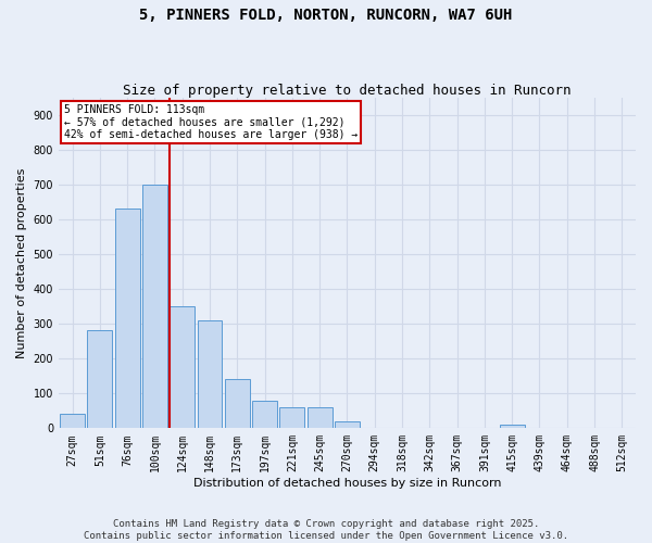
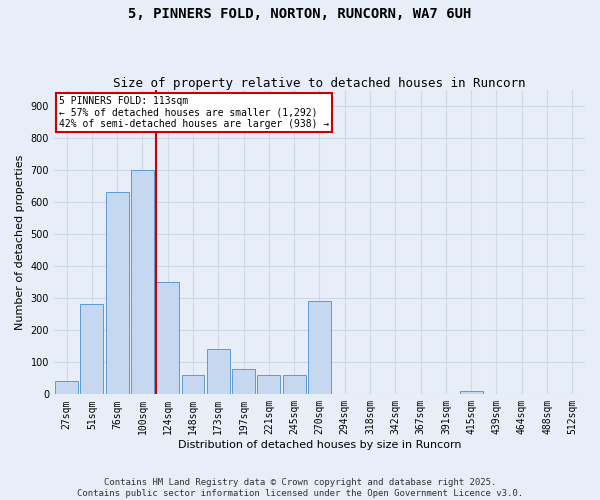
148sqm: 310 -> 60
270sqm: 20 -> 290
